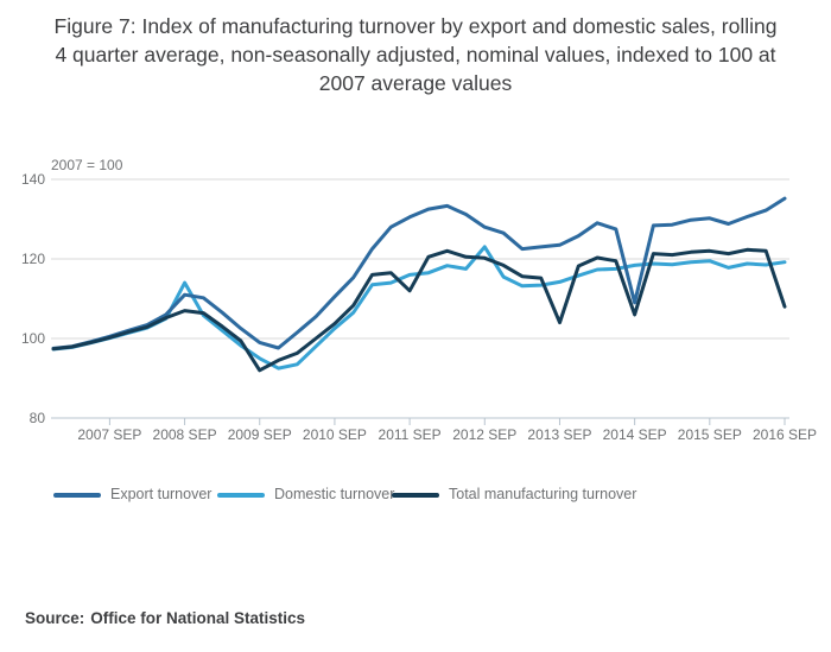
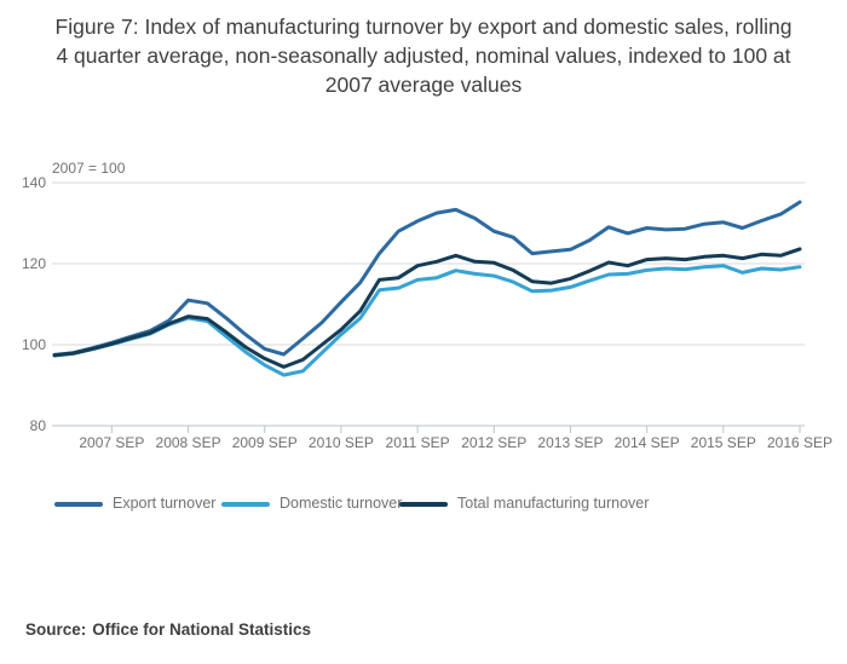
Domestic turnover/2008 SEP: 114 -> 107
Total manufacturing turnover/2009 SEP: 92 -> 97
Total manufacturing turnover/2011 SEP: 112 -> 120
Domestic turnover/2012 SEP: 123 -> 117
Total manufacturing turnover/2013 SEP: 104 -> 116
Export turnover/2014 SEP: 109 -> 129
Total manufacturing turnover/2014 SEP: 106 -> 121
Total manufacturing turnover/2016 SEP: 108 -> 124
